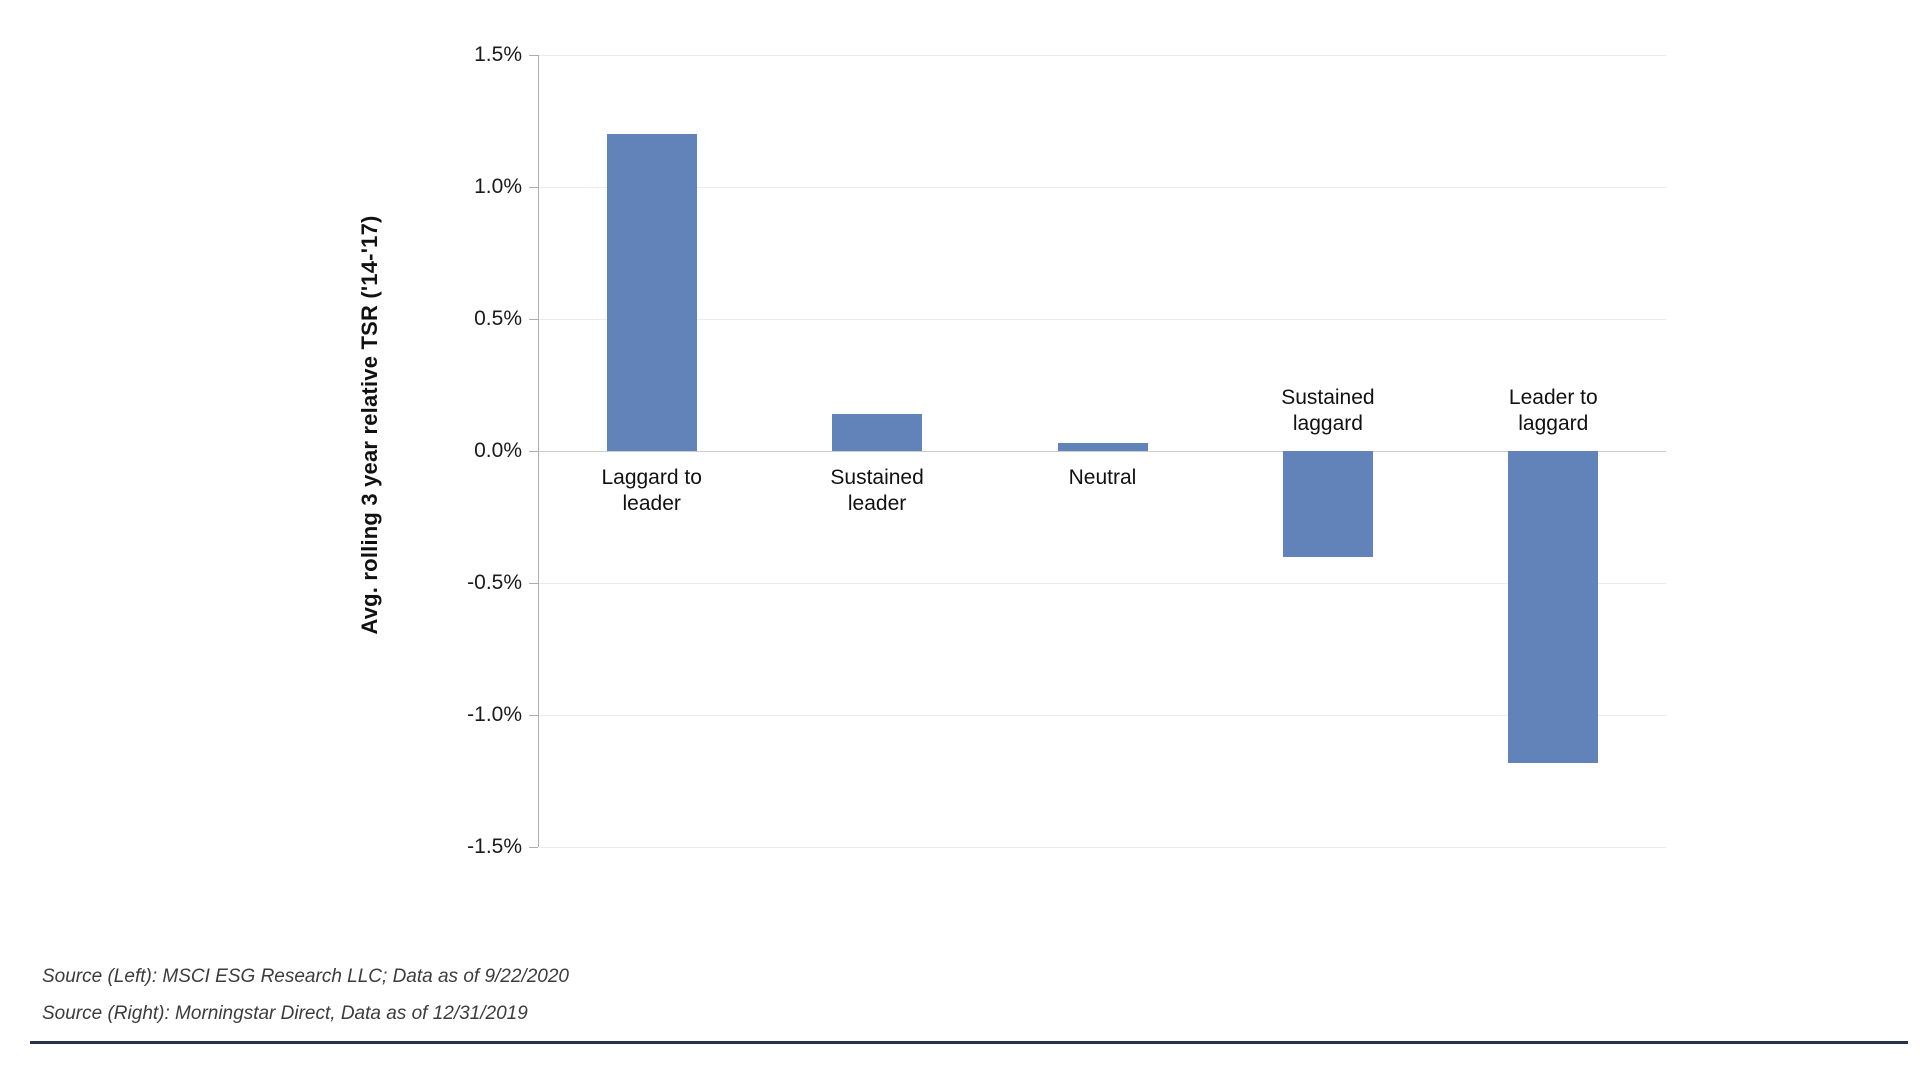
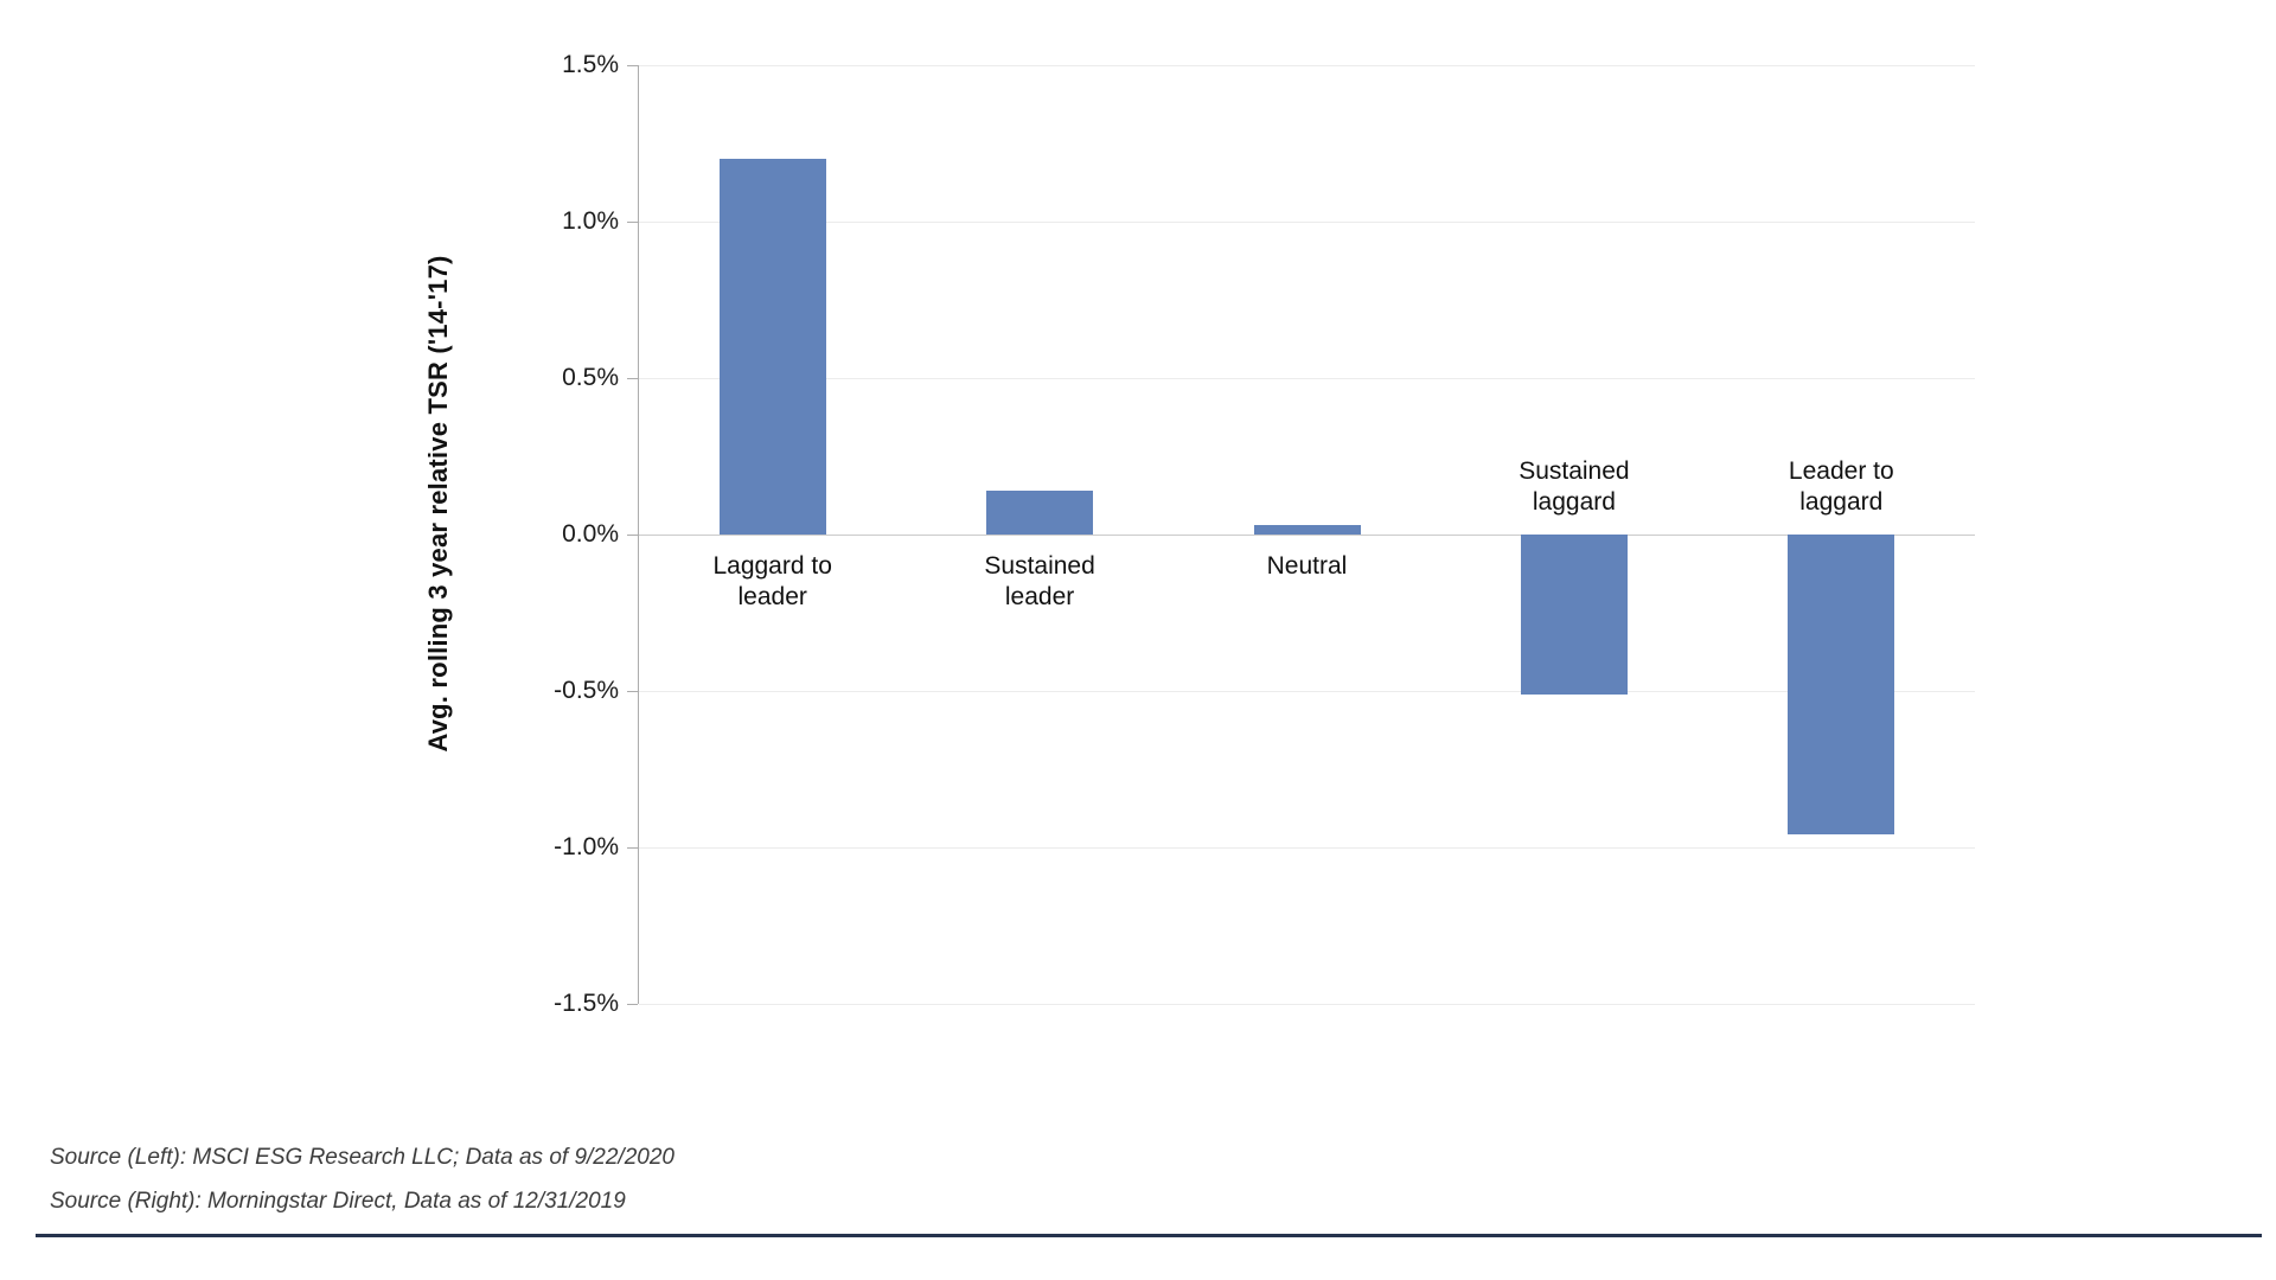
Sustained laggard: -0.40% -> -0.51%
Leader to laggard: -1.18% -> -0.96%
